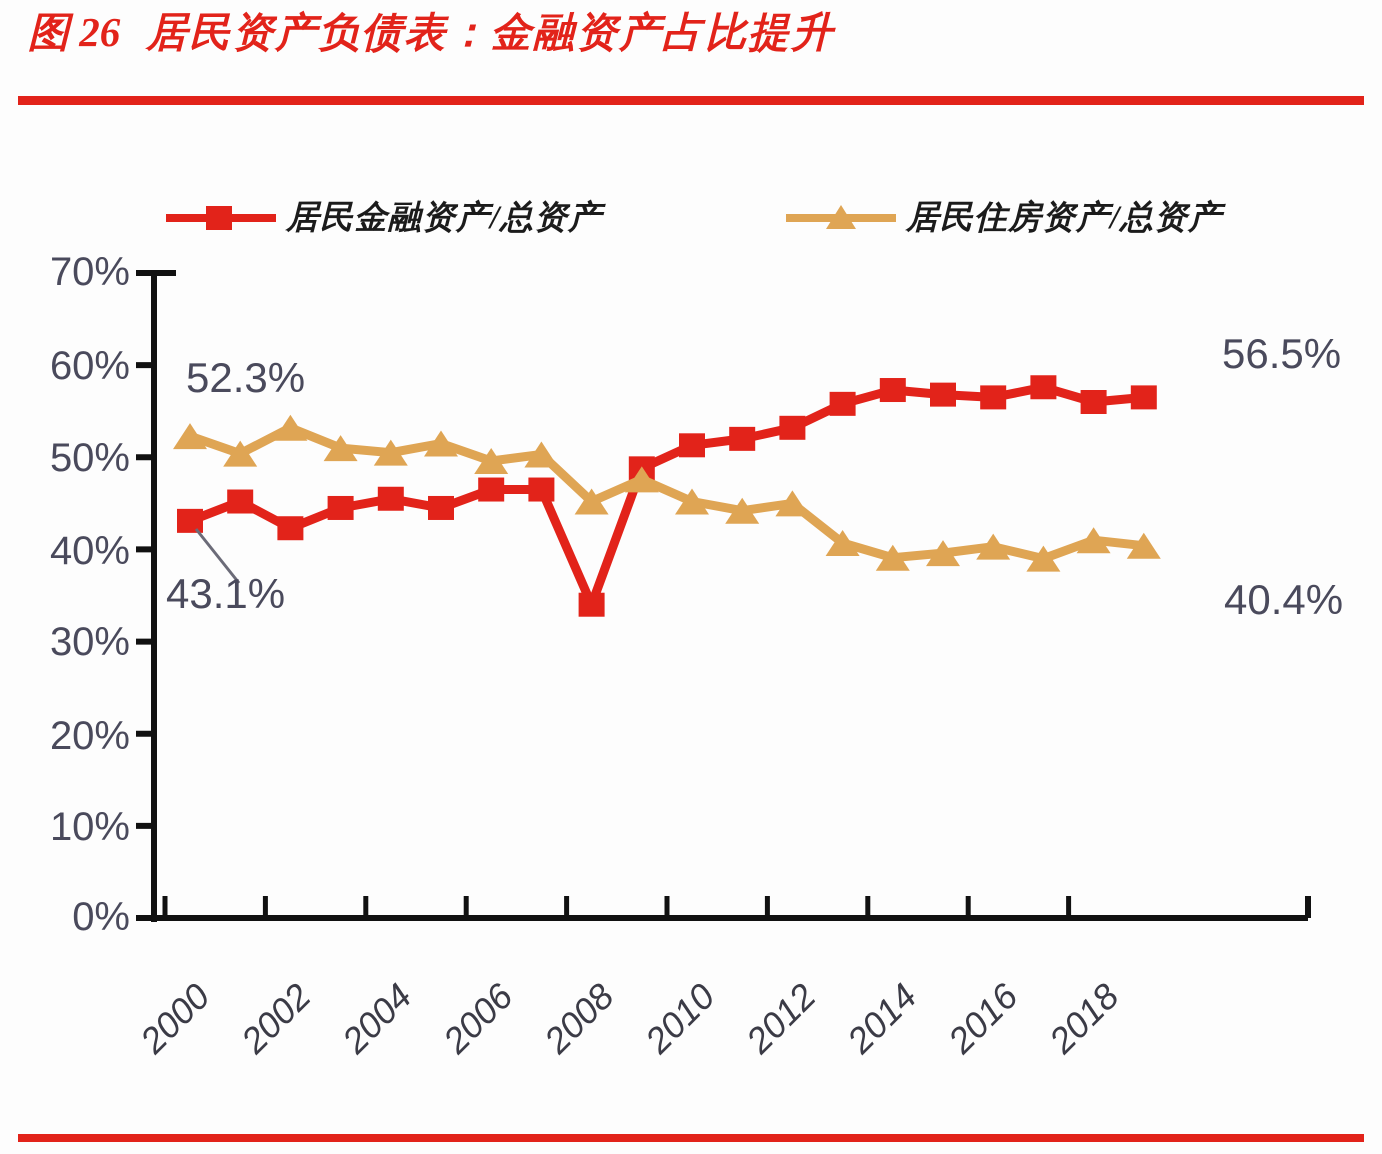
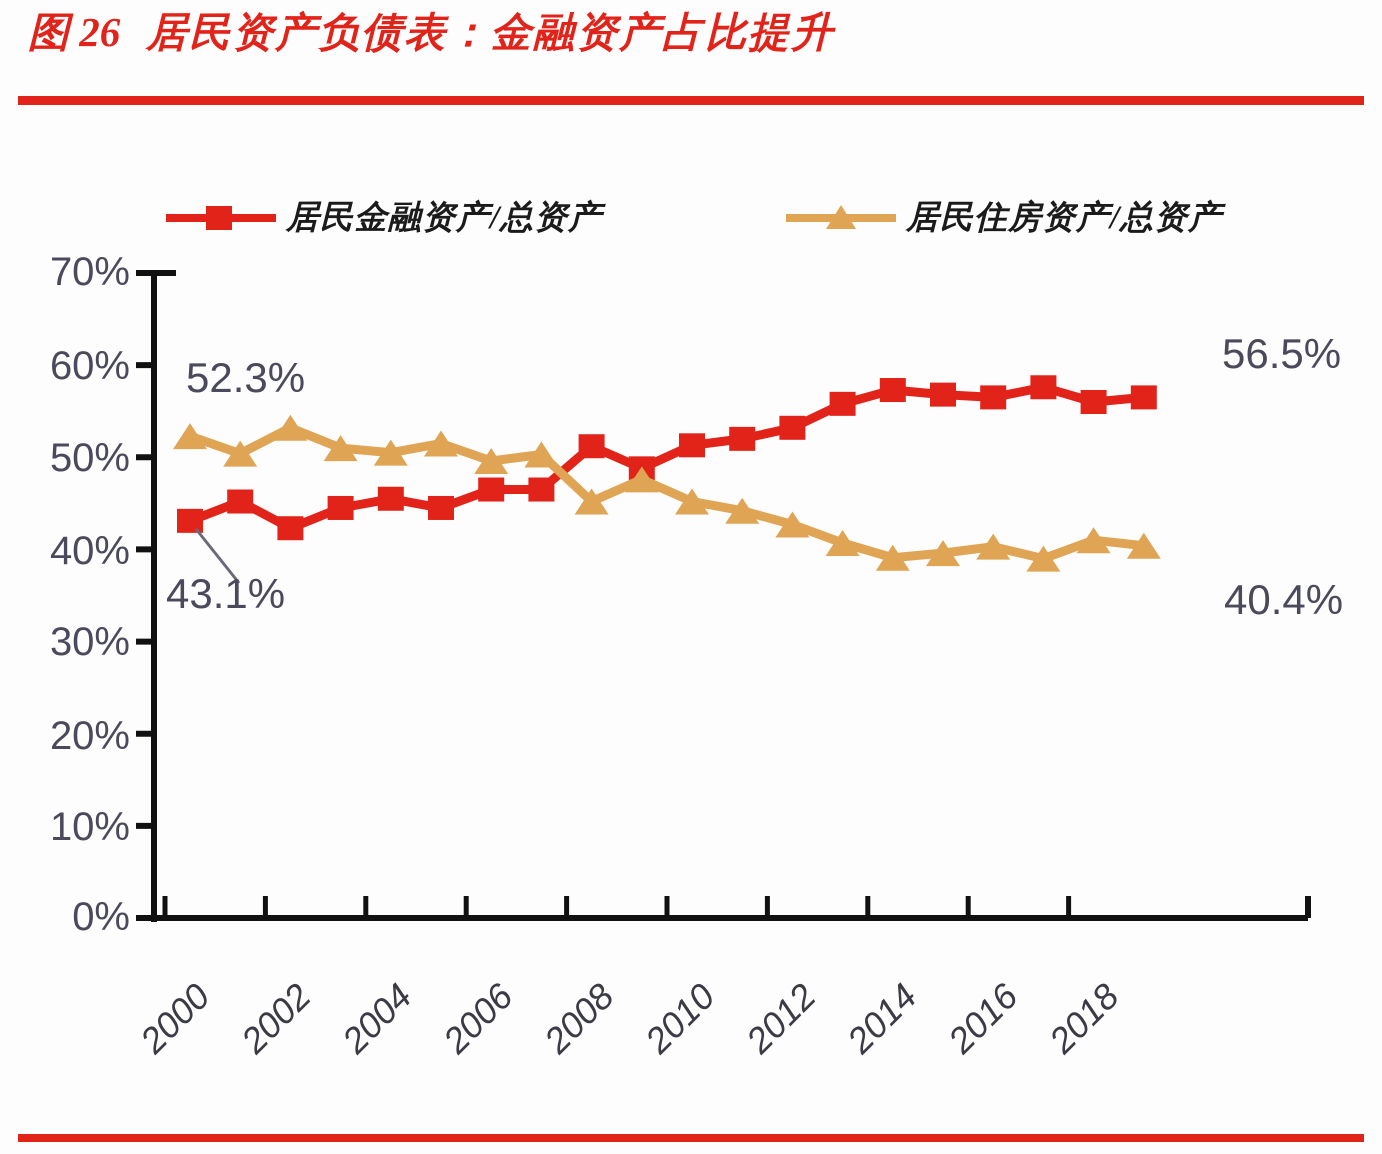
居民金融资产/总资产/2008: 34% -> 51%
居民住房资产/总资产/2012: 45% -> 43%
